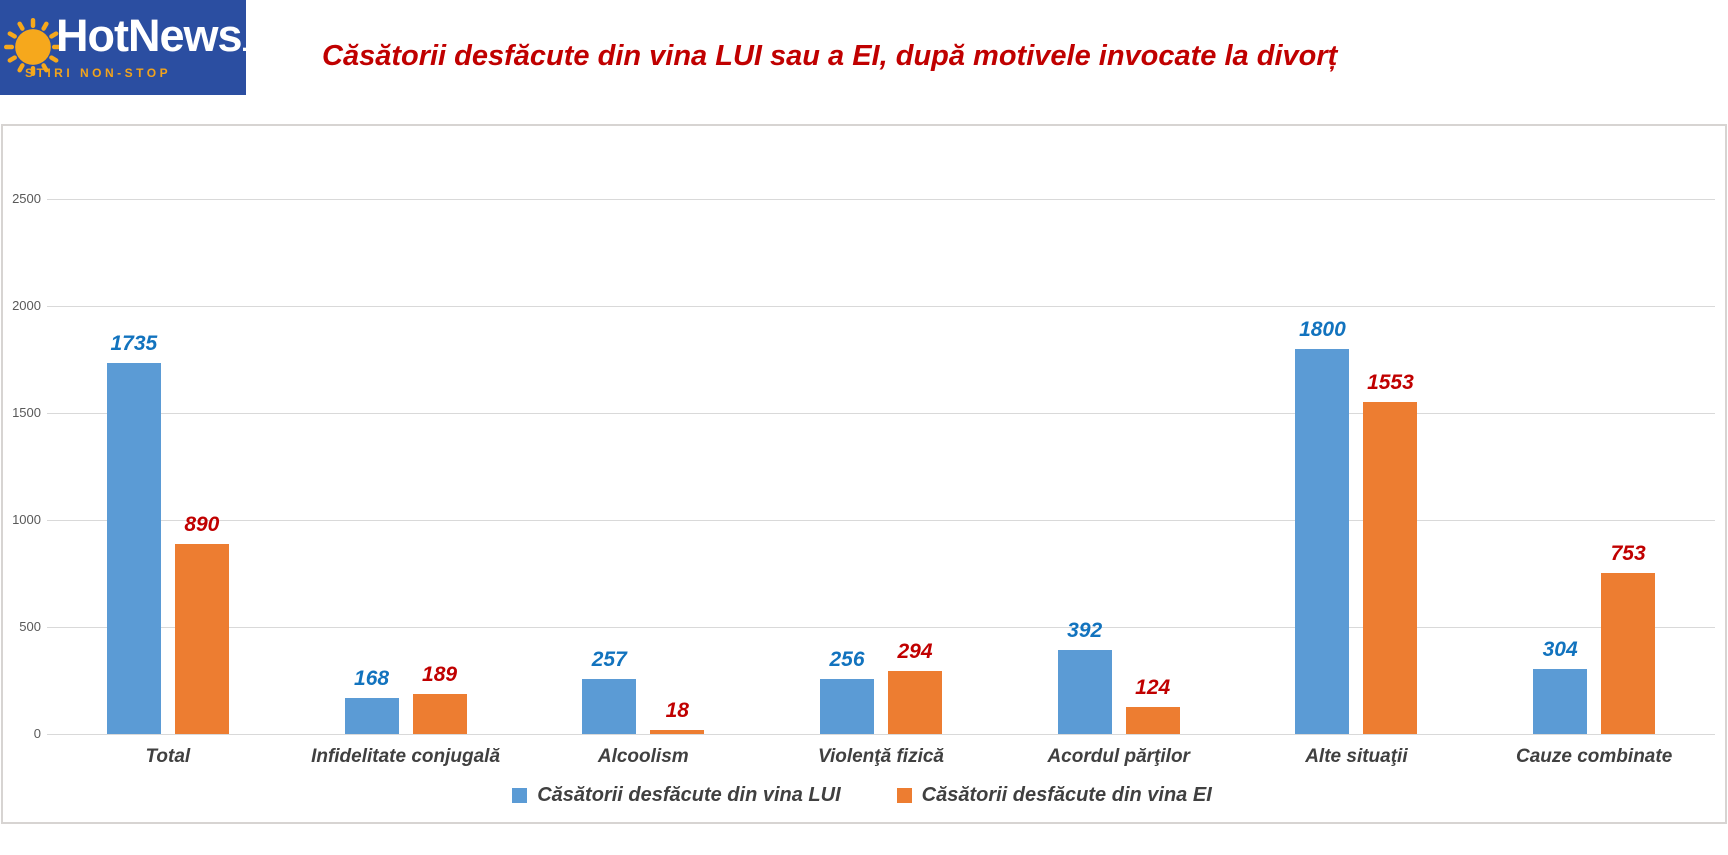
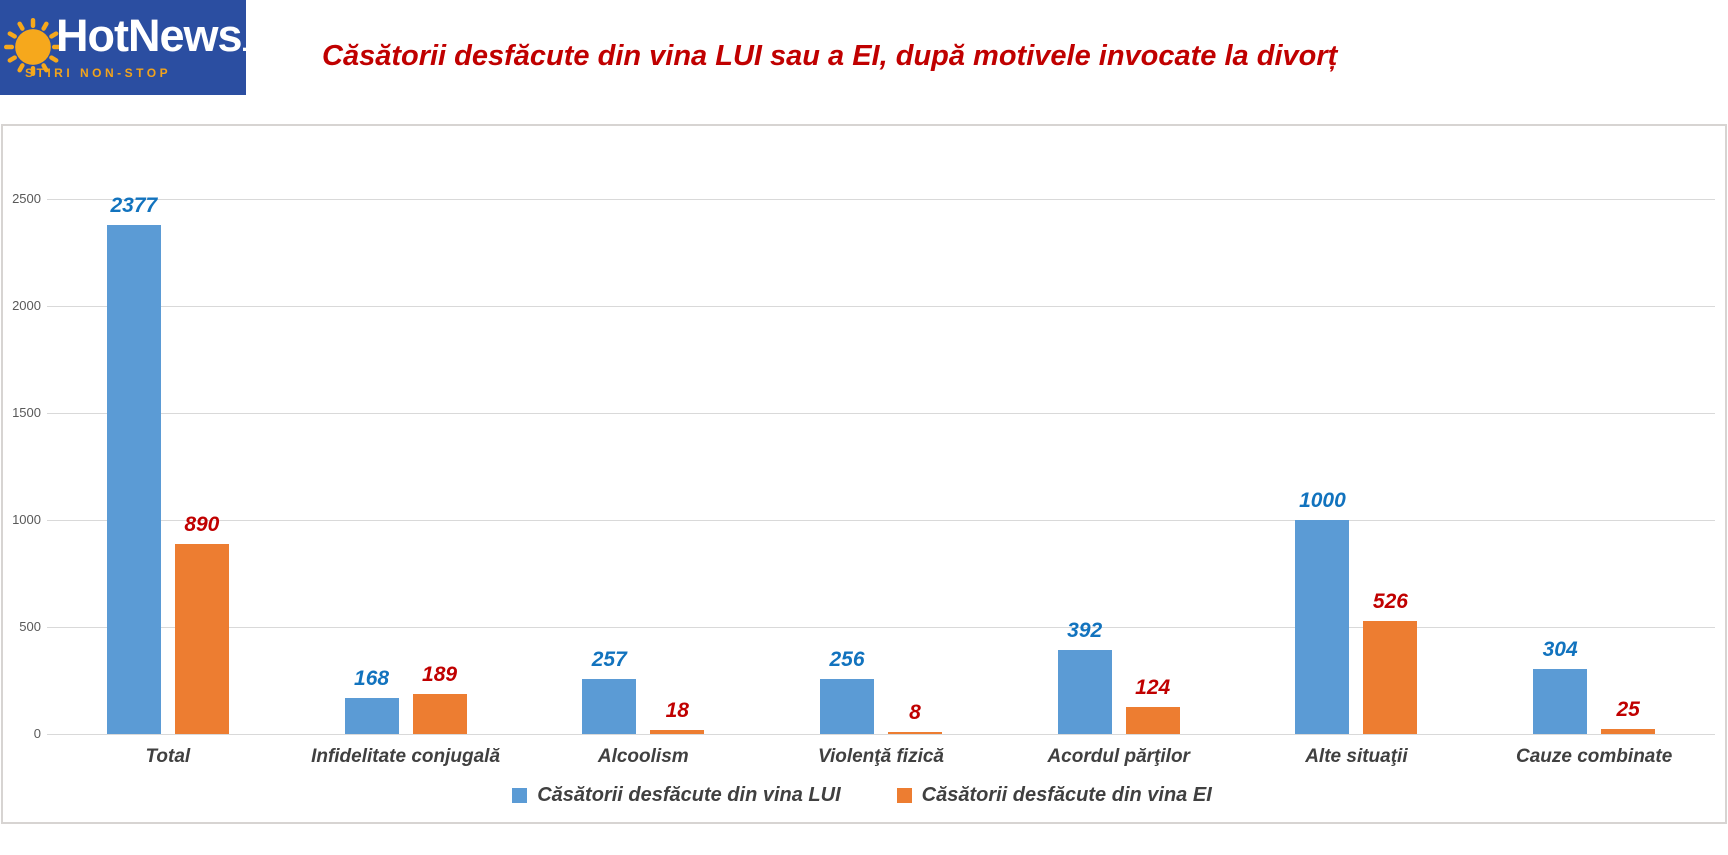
Căsătorii desfăcute din vina LUI/Total: 1735 -> 2377
Căsătorii desfăcute din vina EI/Violenţă fizică: 294 -> 8
Căsătorii desfăcute din vina LUI/Alte situaţii: 1800 -> 1000
Căsătorii desfăcute din vina EI/Alte situaţii: 1553 -> 526
Căsătorii desfăcute din vina EI/Cauze combinate: 753 -> 25
